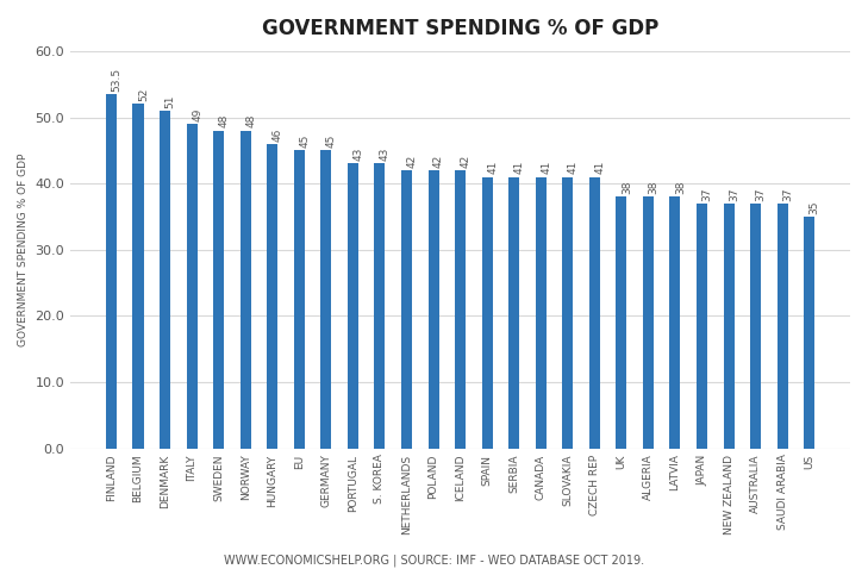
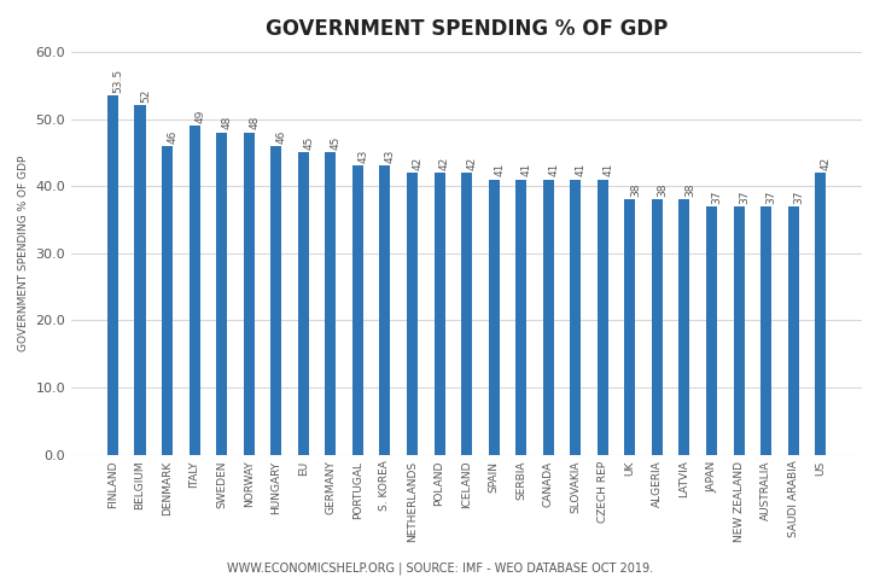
DENMARK: 51 -> 46
US: 35 -> 42
